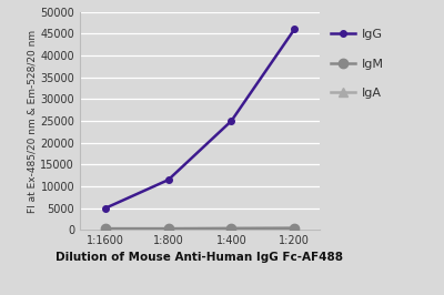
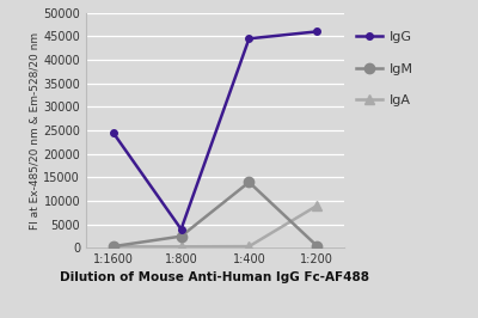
IgG/1:1600: 5000 -> 24500
IgG/1:800: 11500 -> 4000
IgM/1:800: 400 -> 2500
IgG/1:400: 25000 -> 44500
IgM/1:400: 400 -> 14000
IgA/1:200: 400 -> 9000
